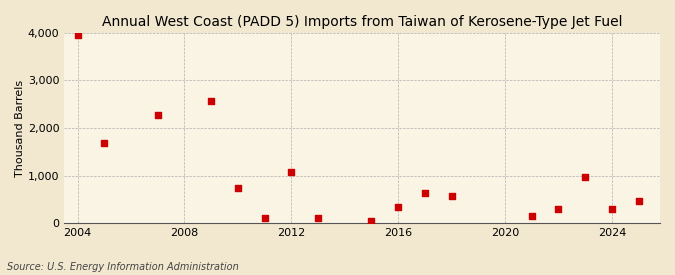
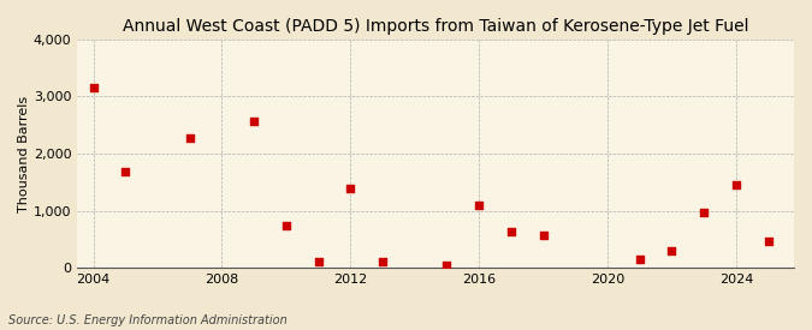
2004: 3,950 -> 3,150
2012: 1,080 -> 1,400
2016: 330 -> 1,100
2024: 290 -> 1,450
